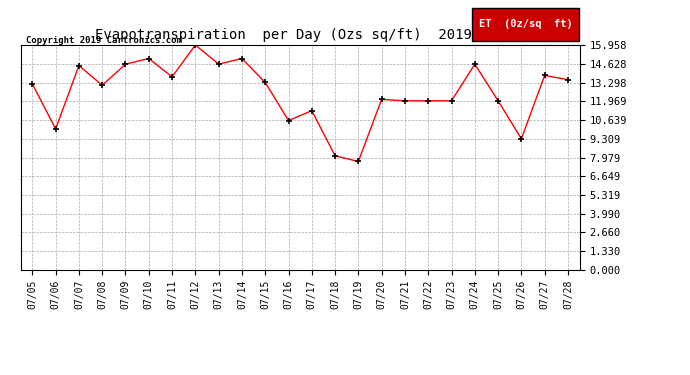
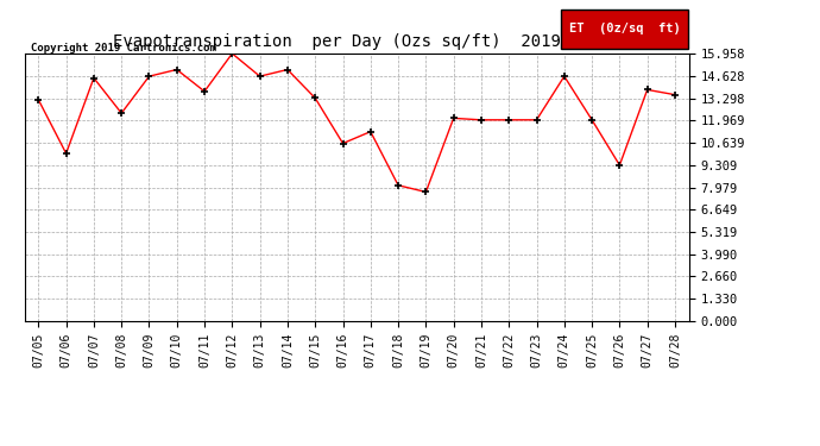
07/08: 13.1 -> 12.4
